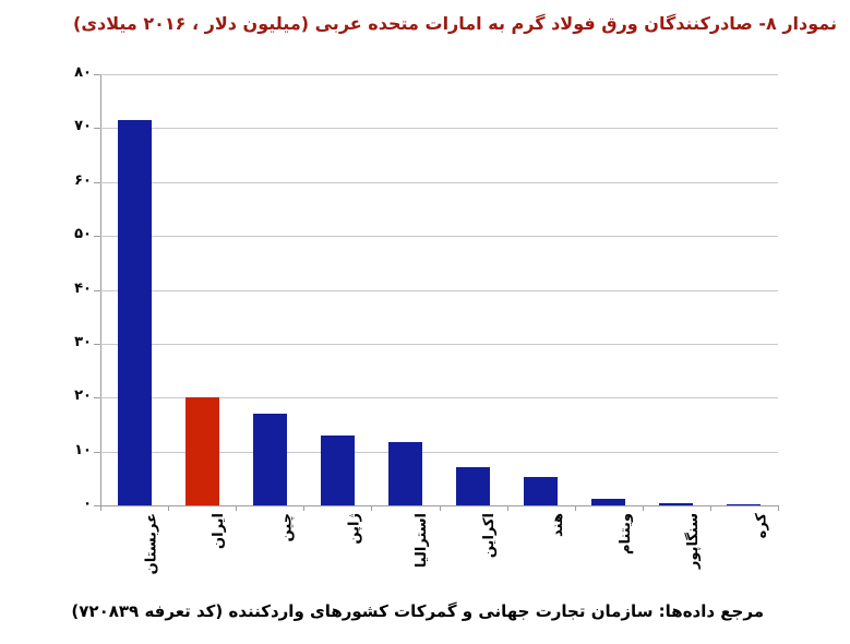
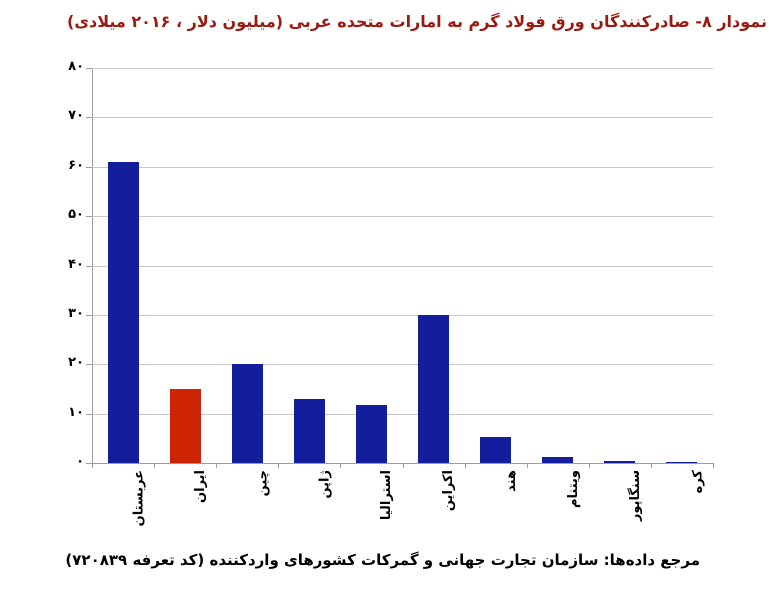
عربستان: 72 -> 61
ایران: 20 -> 15
چین: 17 -> 20
اکراین: 7 -> 30
